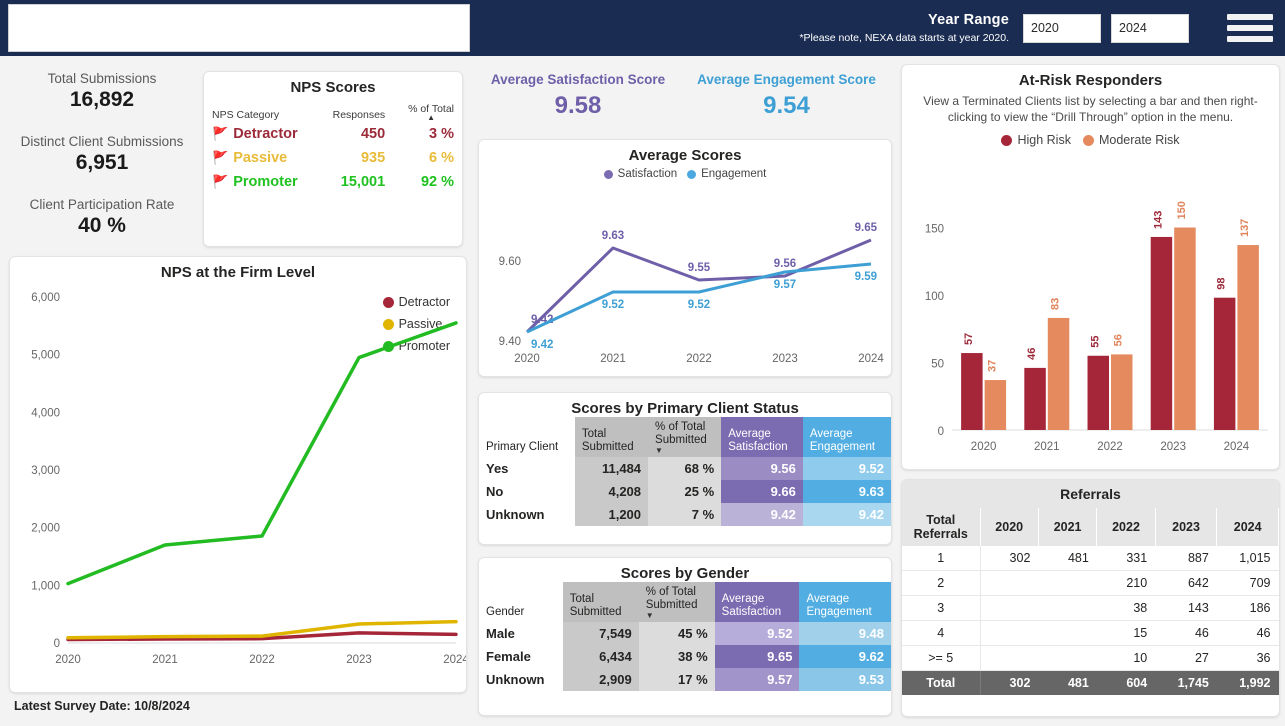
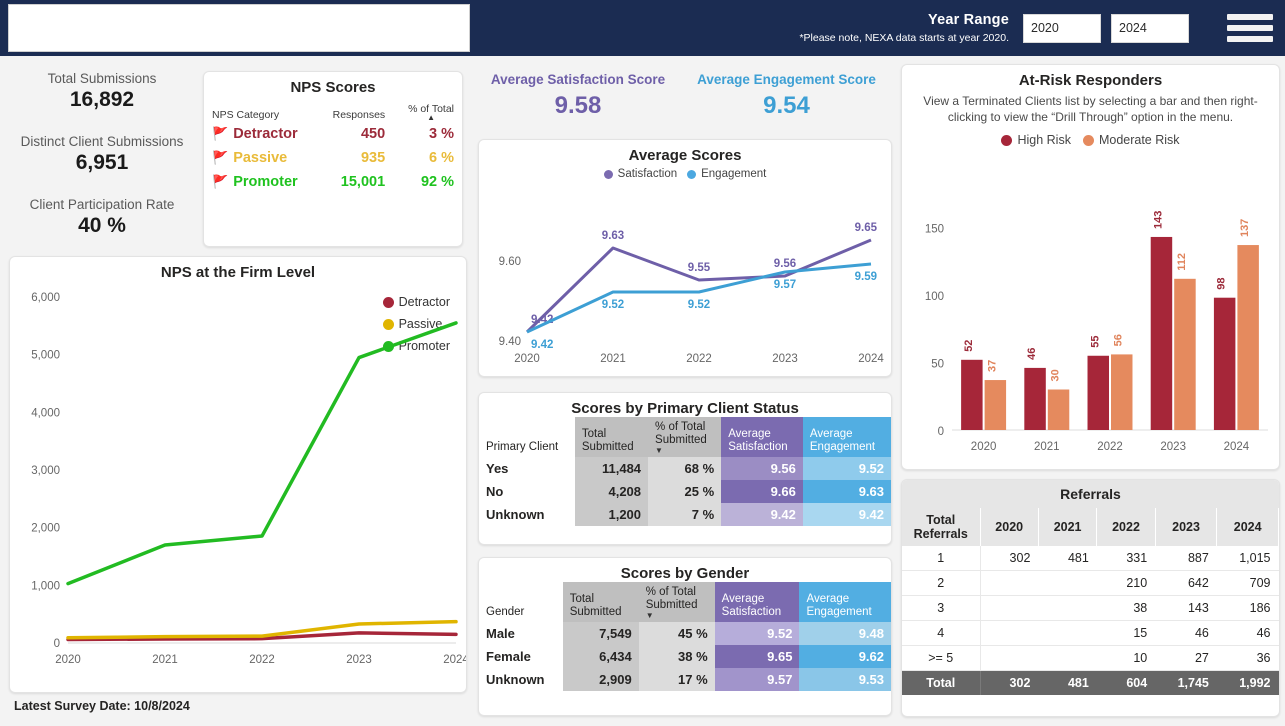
At-Risk Responders/High Risk/2020: 57 -> 52
At-Risk Responders/Moderate Risk/2021: 83 -> 30
At-Risk Responders/Moderate Risk/2023: 150 -> 112
